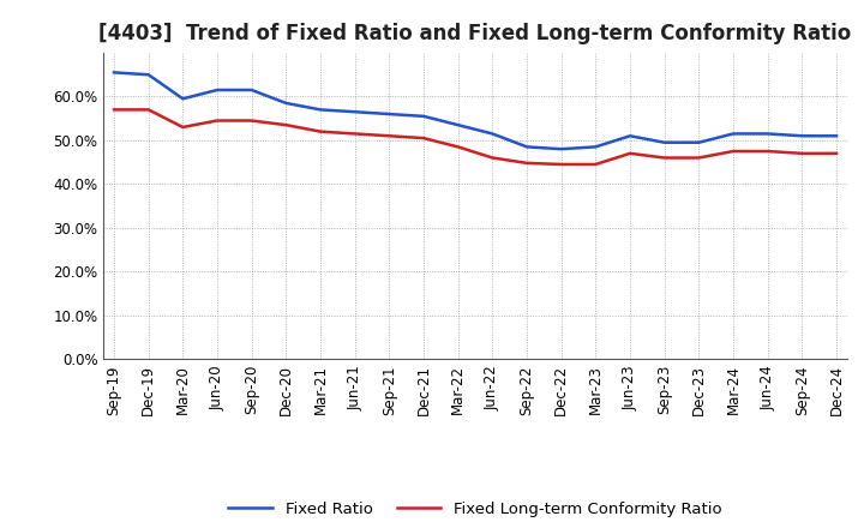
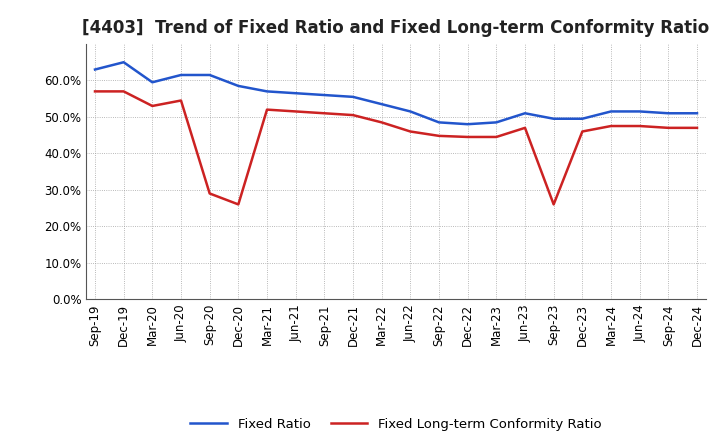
Fixed Ratio/Sep-19: 65.5% -> 63.0%
Fixed Long-term Conformity Ratio/Sep-20: 54.5% -> 29.0%
Fixed Long-term Conformity Ratio/Dec-20: 53.5% -> 26.0%
Fixed Long-term Conformity Ratio/Sep-23: 46.0% -> 26.0%
